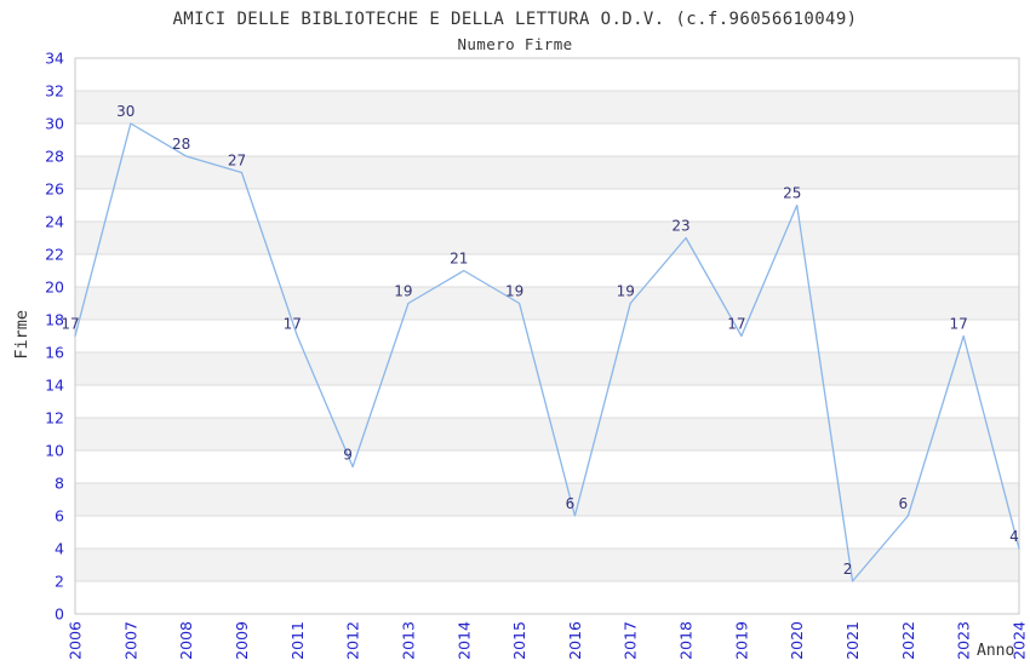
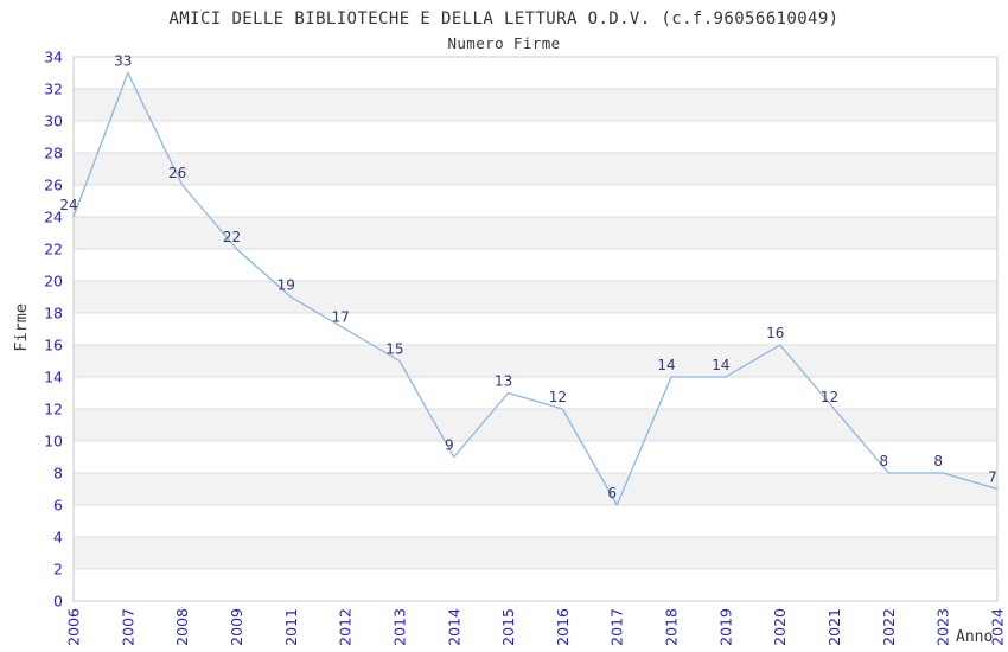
2006: 17 -> 24
2007: 30 -> 33
2008: 28 -> 26
2009: 27 -> 22
2011: 17 -> 19
2012: 9 -> 17
2013: 19 -> 15
2014: 21 -> 9
2015: 19 -> 13
2016: 6 -> 12
2017: 19 -> 6
2018: 23 -> 14
2019: 17 -> 14
2020: 25 -> 16
2021: 2 -> 12
2022: 6 -> 8
2023: 17 -> 8
2024: 4 -> 7
